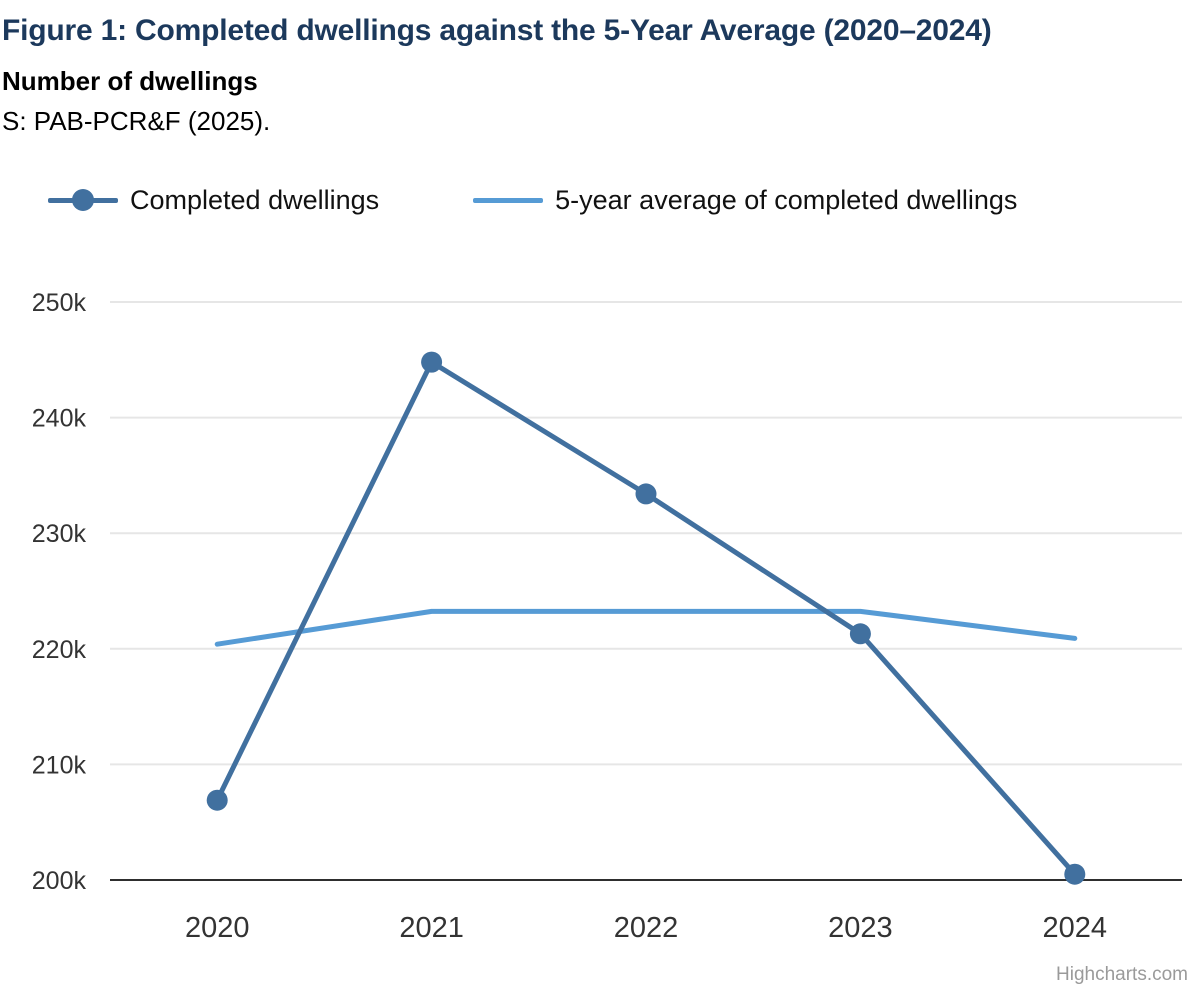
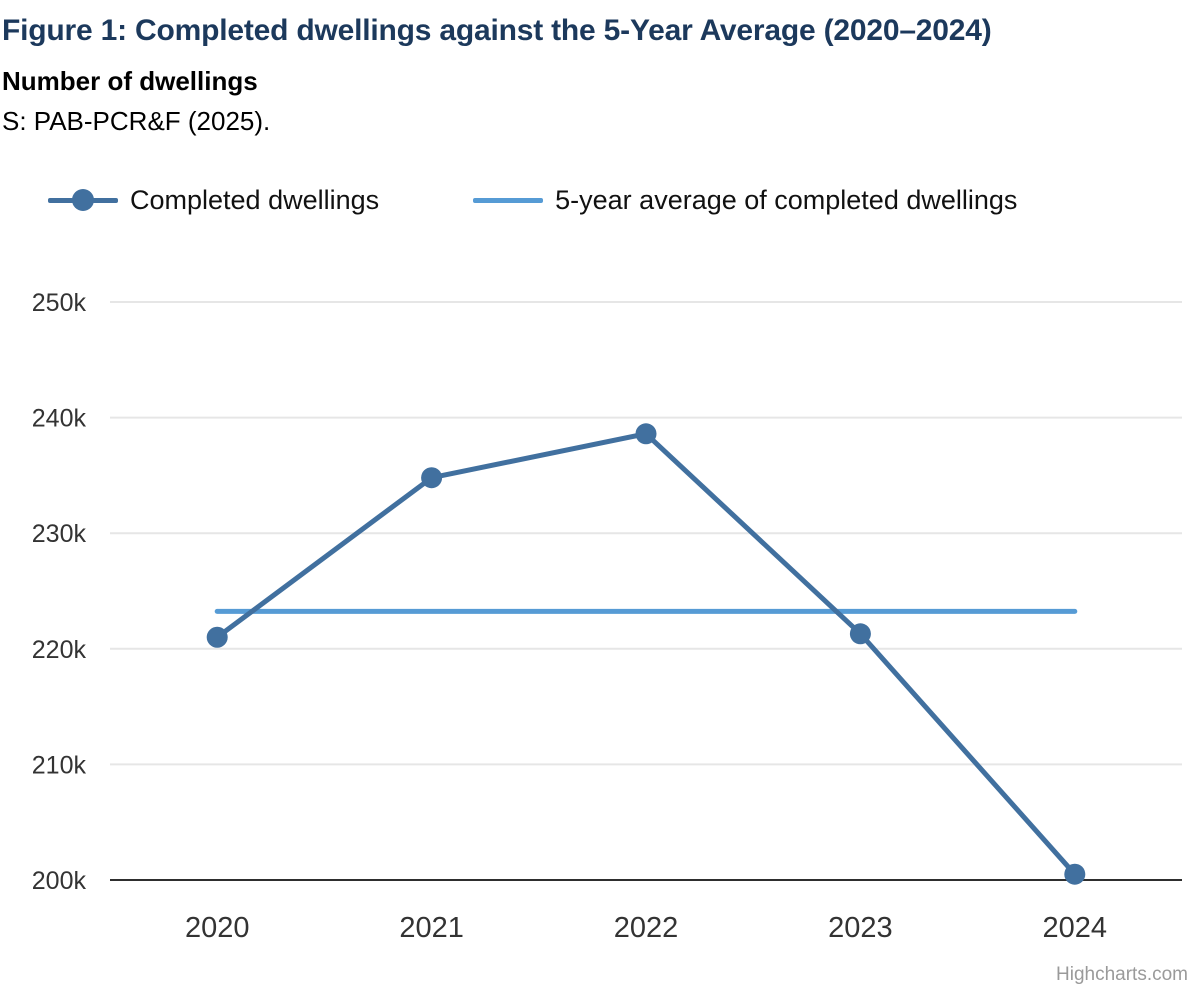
Completed dwellings/2020: 206.9k -> 221.0k
5-year average of completed dwellings/2020: 220.4k -> 223.2k
Completed dwellings/2021: 244.8k -> 234.8k
Completed dwellings/2022: 233.4k -> 238.6k
5-year average of completed dwellings/2024: 220.9k -> 223.2k
